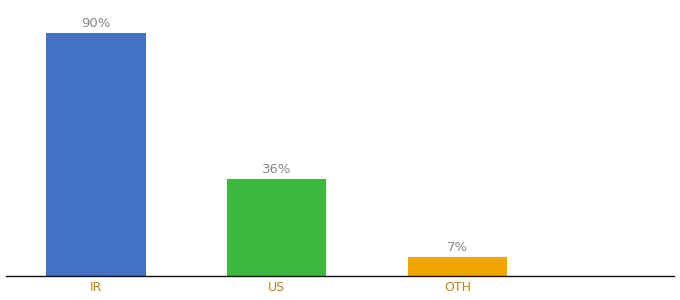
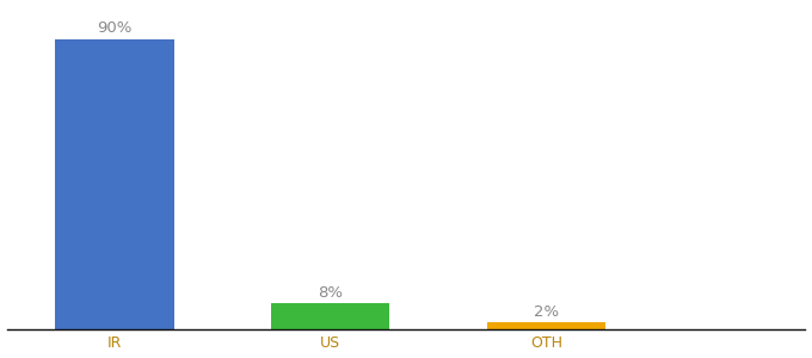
US: 36% -> 8%
OTH: 7% -> 2%
